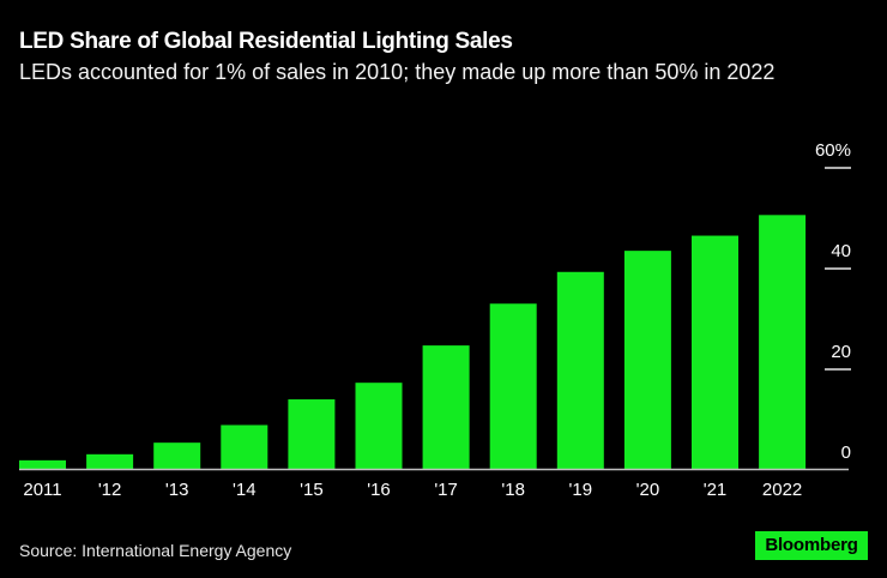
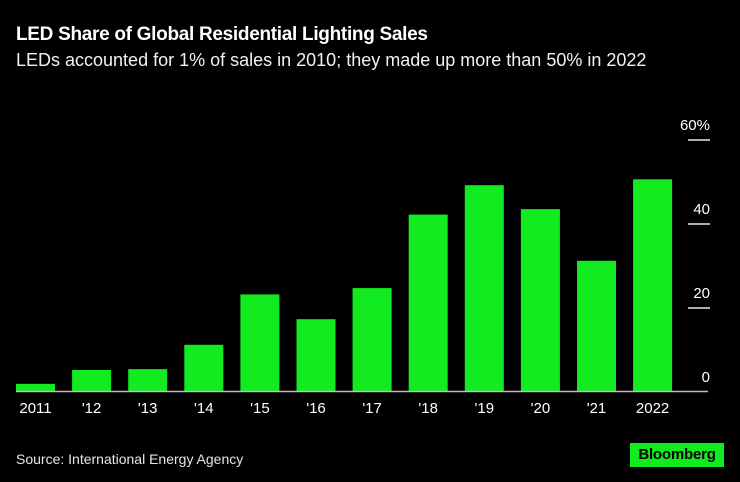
'12: 3% -> 5%
'14: 9% -> 11%
'15: 14% -> 23%
'18: 33% -> 42%
'19: 39% -> 49%
'21: 46% -> 31%
